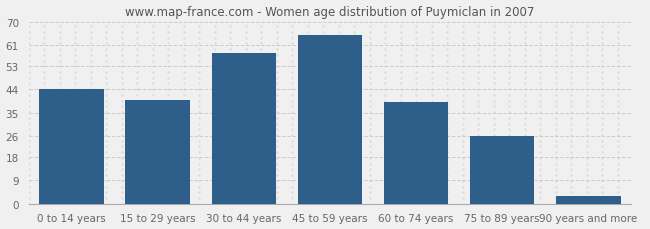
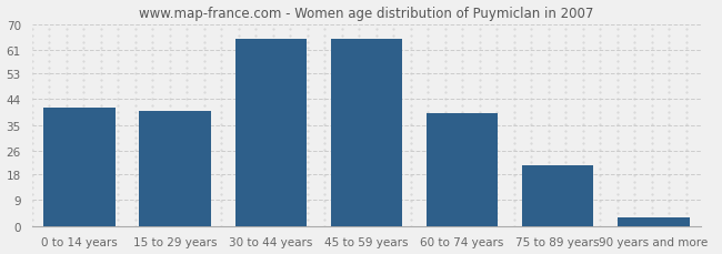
0 to 14 years: 44 -> 41
30 to 44 years: 58 -> 65
75 to 89 years: 26 -> 21
